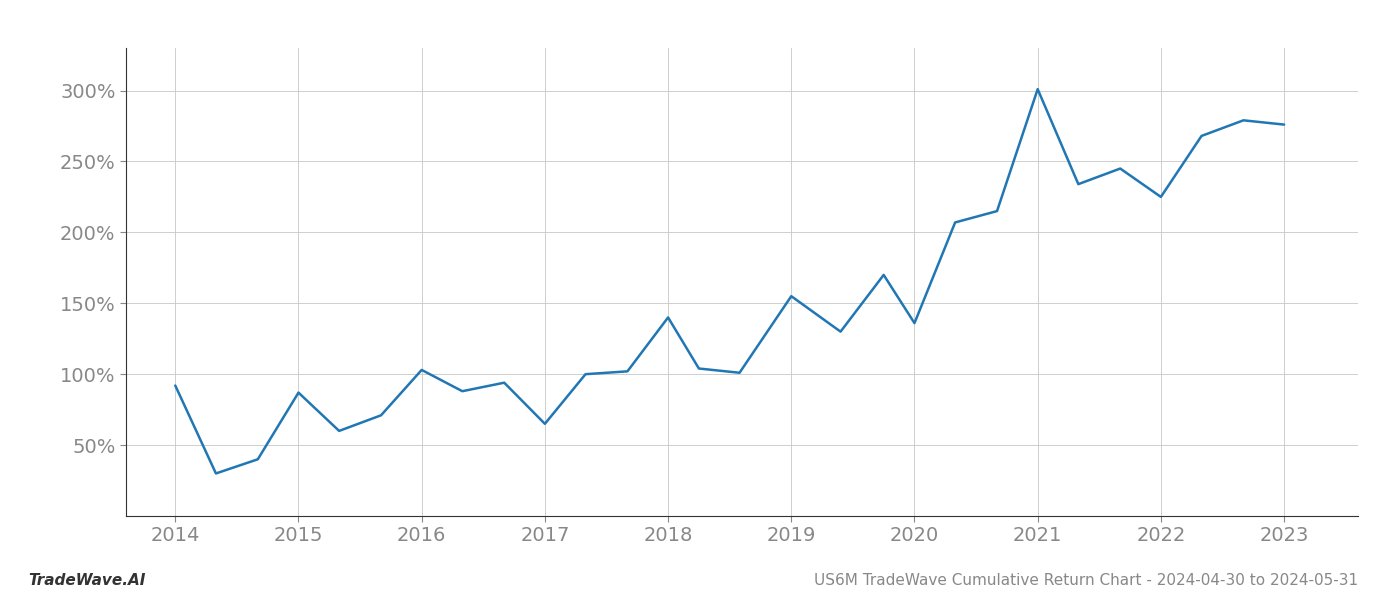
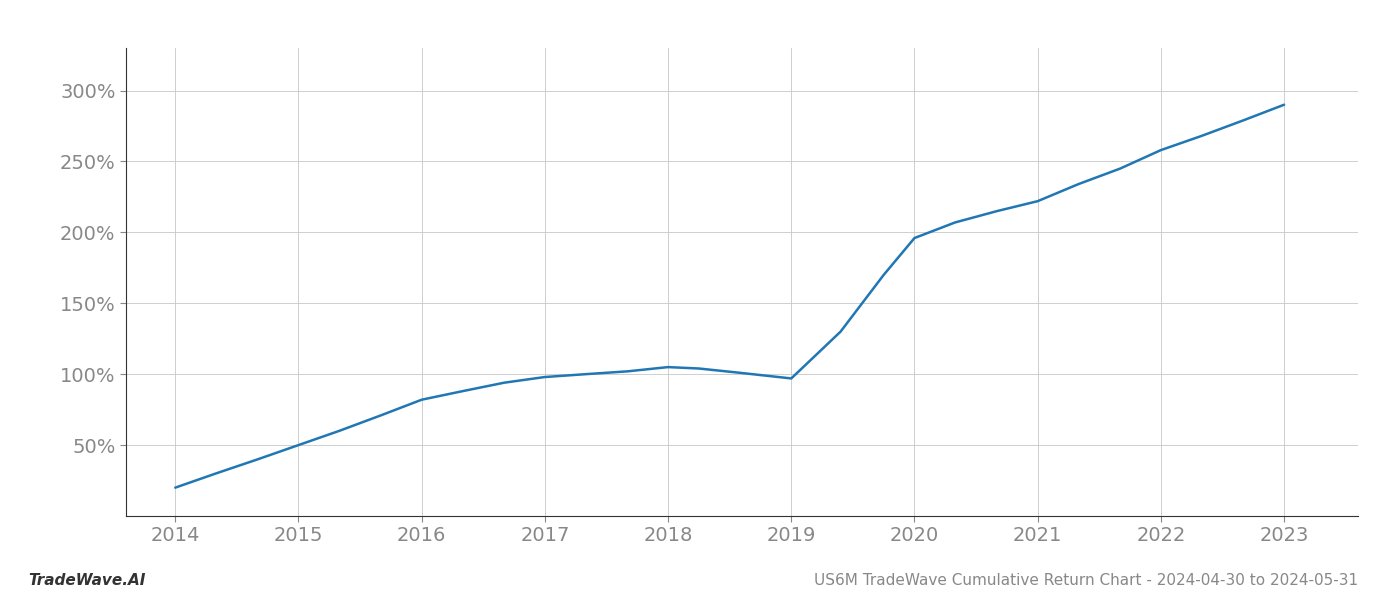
2014: 92% -> 20%
2015: 87% -> 50%
2016: 103% -> 82%
2017: 65% -> 98%
2018: 140% -> 105%
2019: 155% -> 97%
2020: 136% -> 196%
2021: 301% -> 222%
2022: 225% -> 258%
2023: 276% -> 290%
